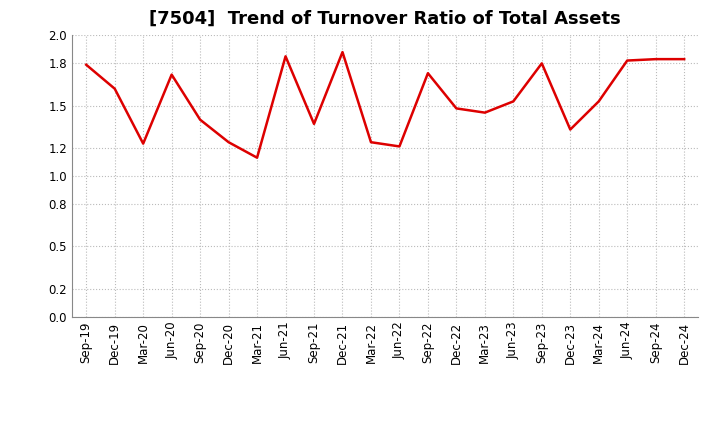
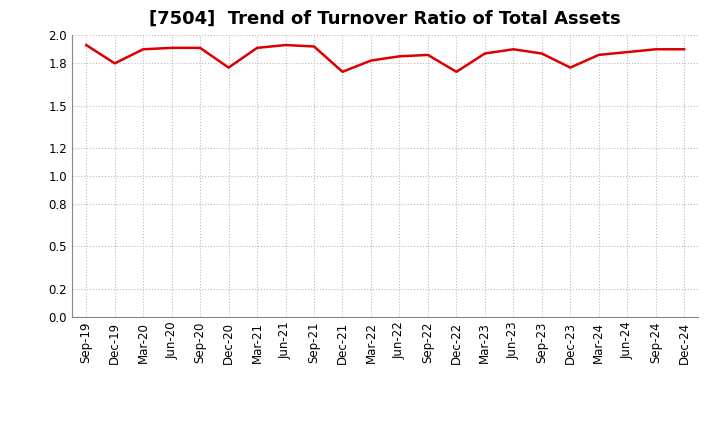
Sep-19: 1.79 -> 1.93
Dec-19: 1.62 -> 1.80
Mar-20: 1.23 -> 1.90
Jun-20: 1.72 -> 1.91
Sep-20: 1.40 -> 1.91
Dec-20: 1.24 -> 1.77
Mar-21: 1.13 -> 1.91
Jun-21: 1.85 -> 1.93
Sep-21: 1.37 -> 1.92
Dec-21: 1.88 -> 1.74
Mar-22: 1.24 -> 1.82
Jun-22: 1.21 -> 1.85
Sep-22: 1.73 -> 1.86
Dec-22: 1.48 -> 1.74
Mar-23: 1.45 -> 1.87
Jun-23: 1.53 -> 1.90
Sep-23: 1.80 -> 1.87
Dec-23: 1.33 -> 1.77
Mar-24: 1.53 -> 1.86
Jun-24: 1.82 -> 1.88
Sep-24: 1.83 -> 1.90
Dec-24: 1.83 -> 1.90
